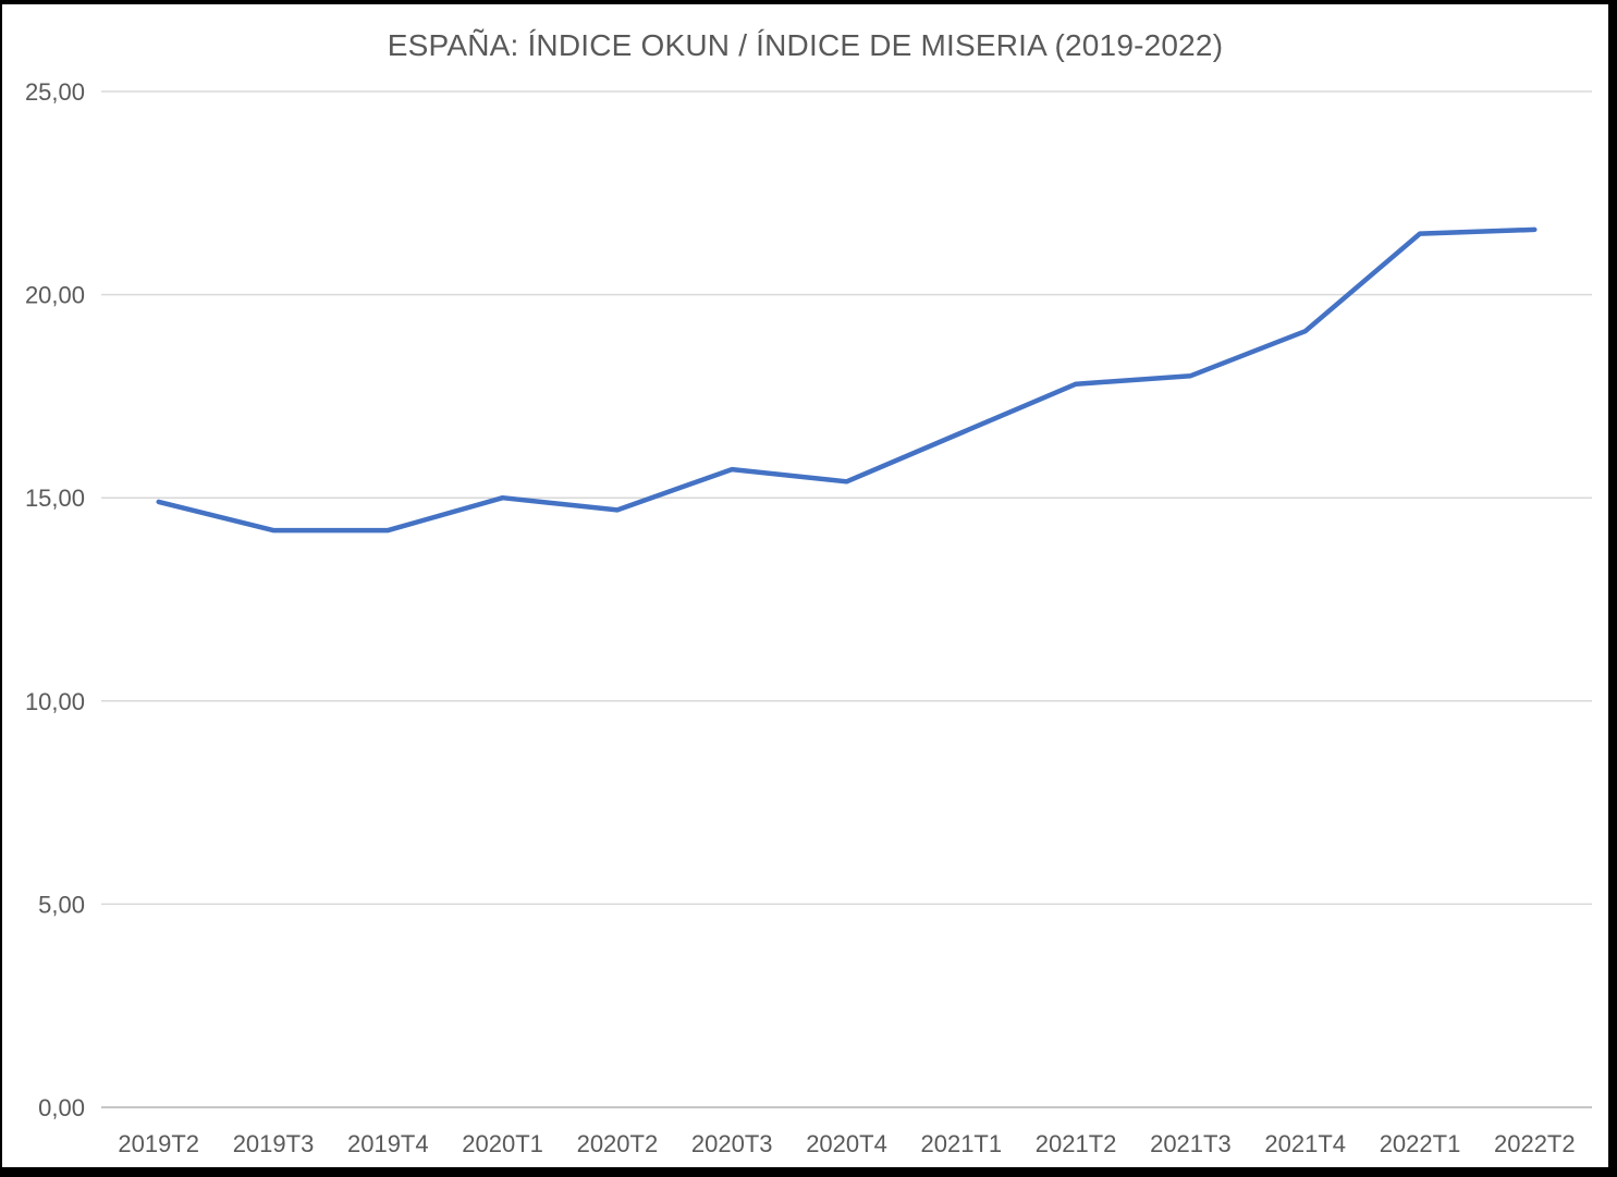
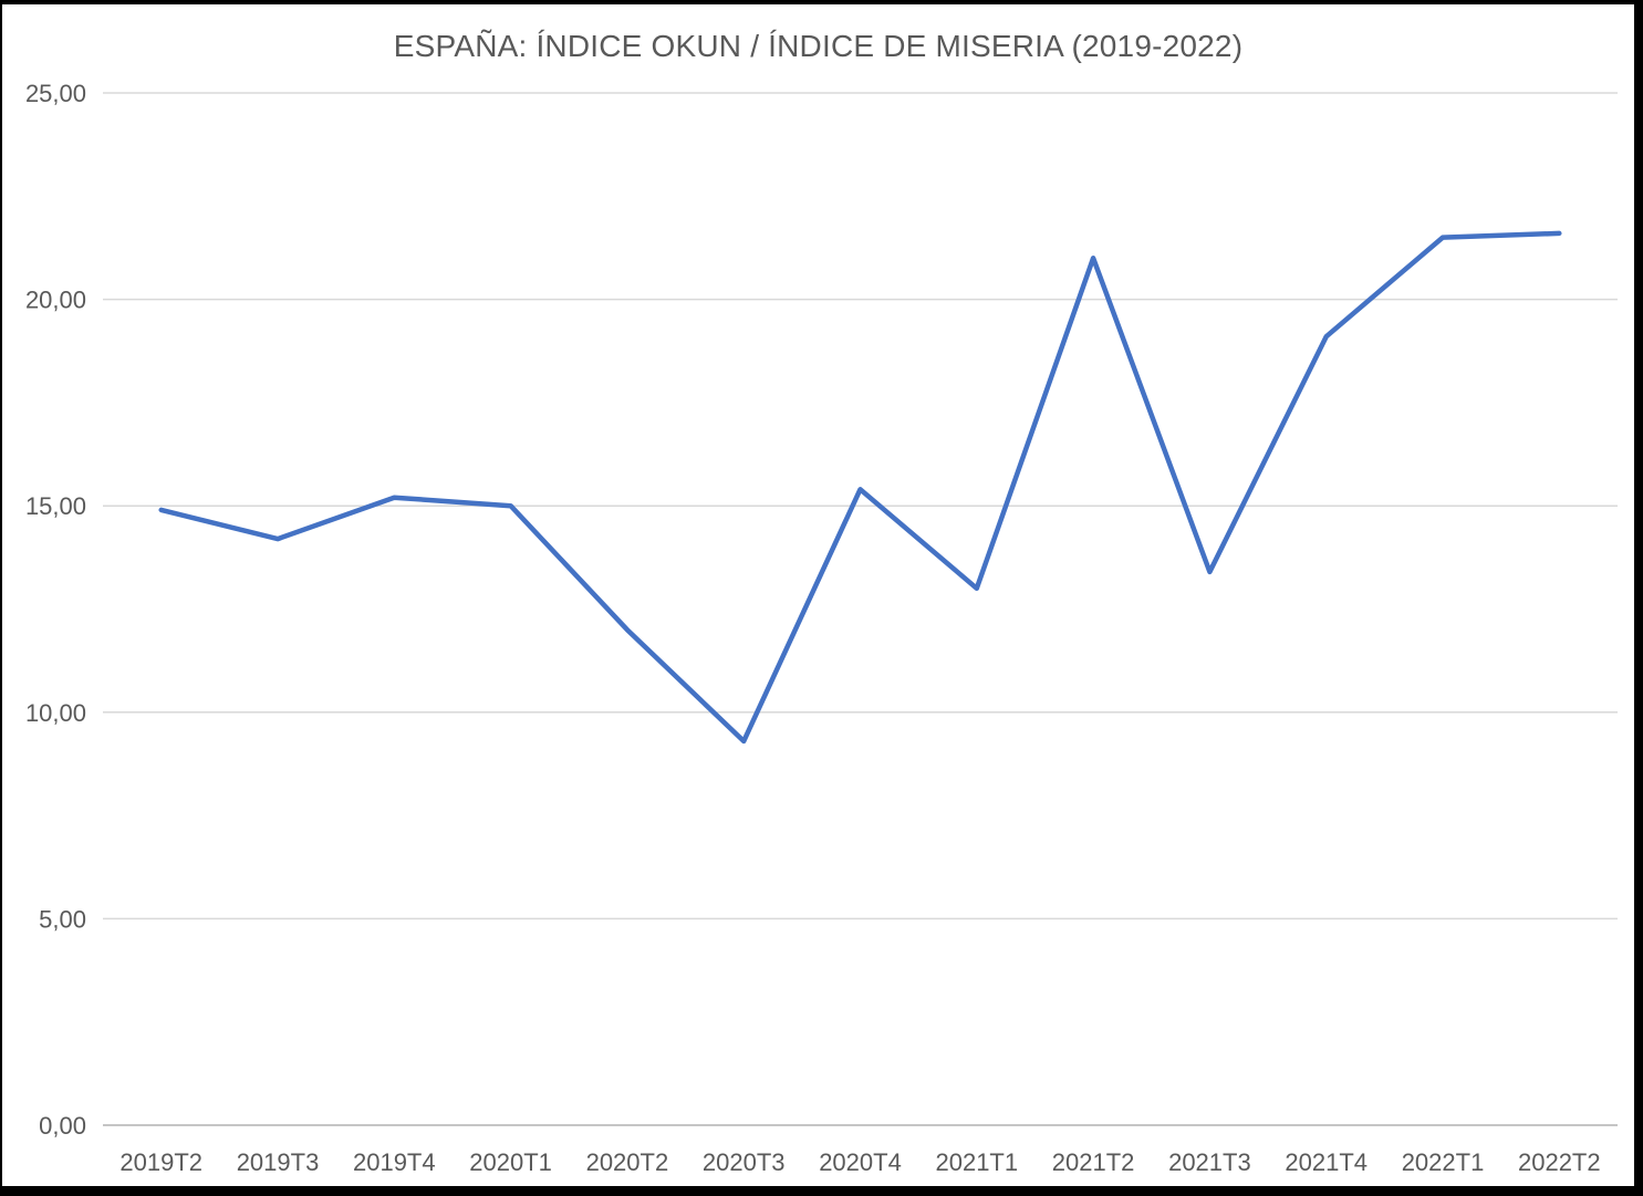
2019T4: 14,2 -> 15,2
2020T2: 14,7 -> 12,0
2020T3: 15,7 -> 9,3
2021T1: 16,6 -> 13,0
2021T2: 17,8 -> 21,0
2021T3: 18,0 -> 13,4
